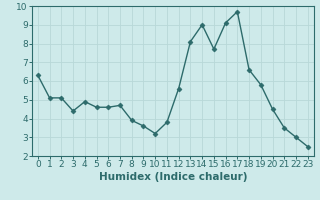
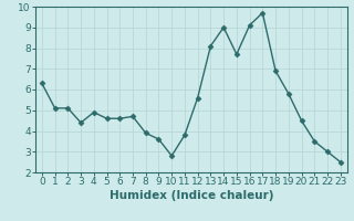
10: 3.2 -> 2.8
18: 6.6 -> 6.9
